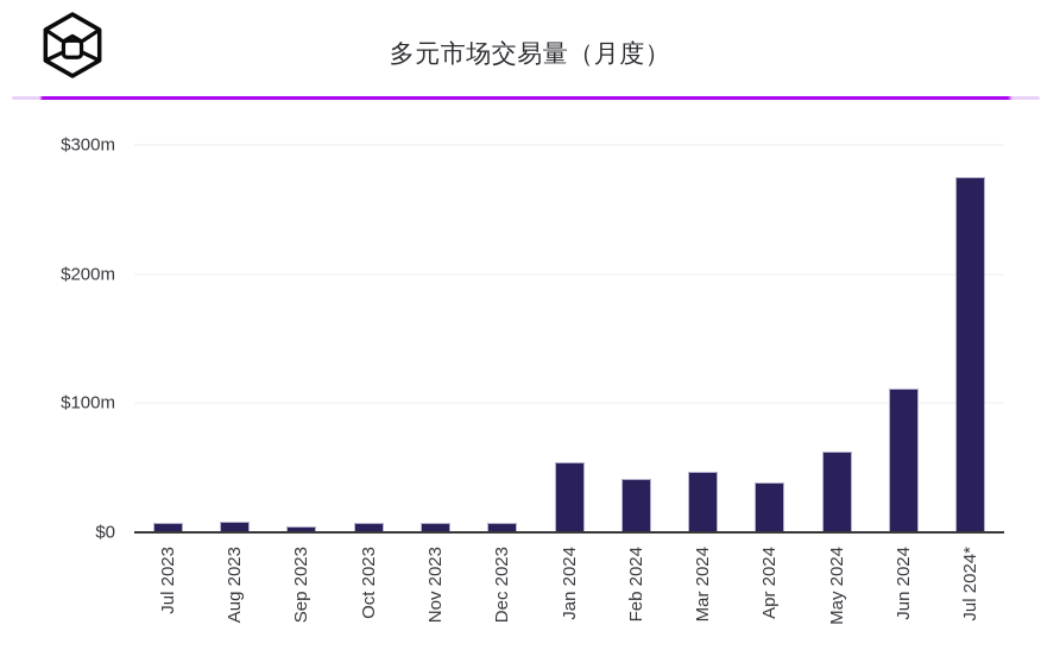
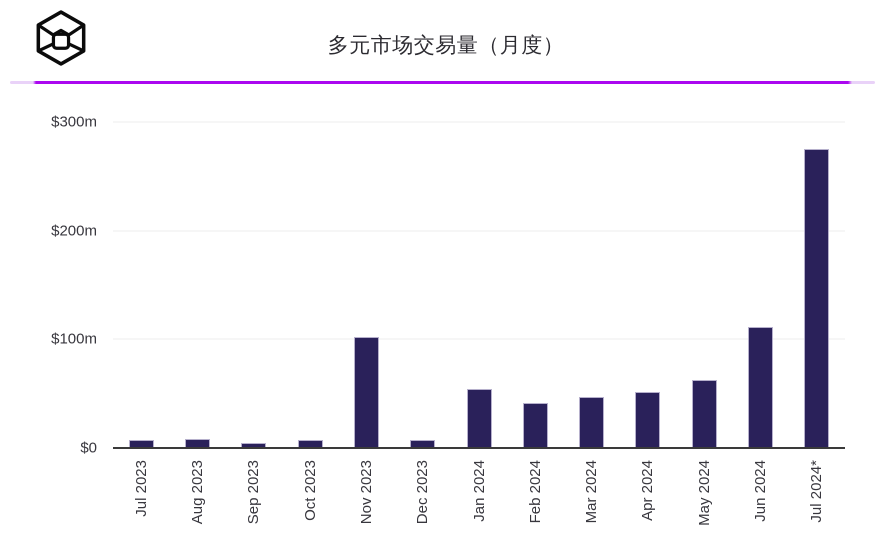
Nov 2023: $7m -> $102m
Apr 2024: $39m -> $52m
